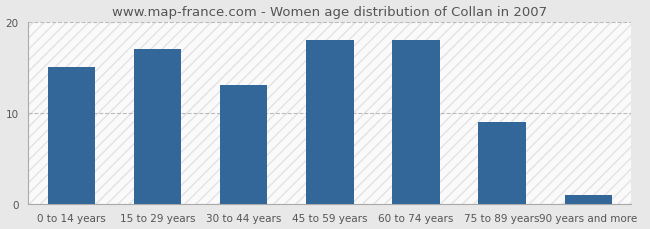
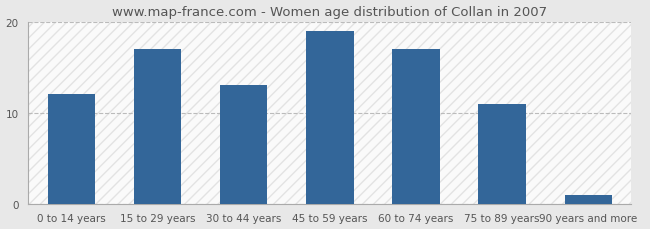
0 to 14 years: 15 -> 12
45 to 59 years: 18 -> 19
60 to 74 years: 18 -> 17
75 to 89 years: 9 -> 11
